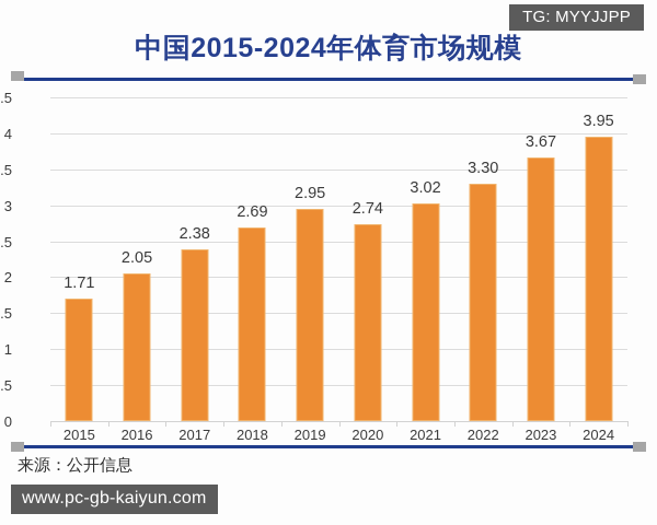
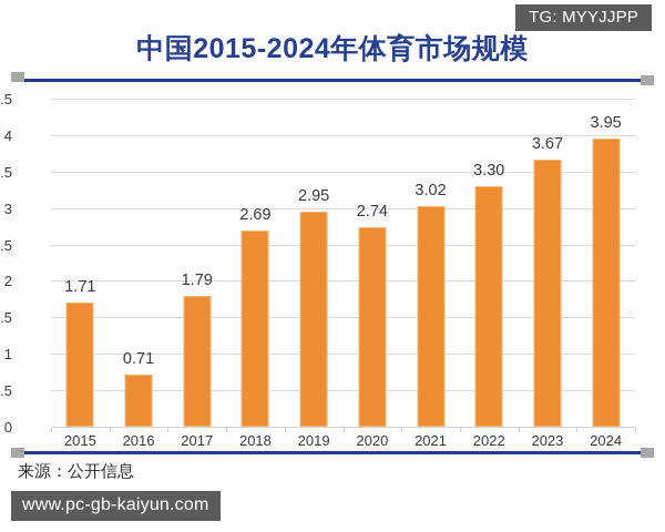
2016: 2.05 -> 0.71
2017: 2.38 -> 1.79
